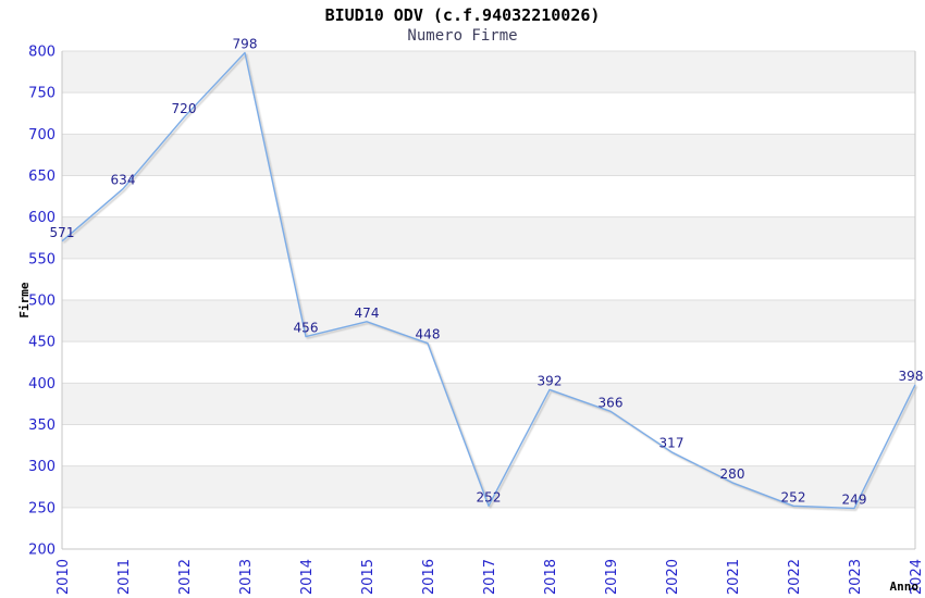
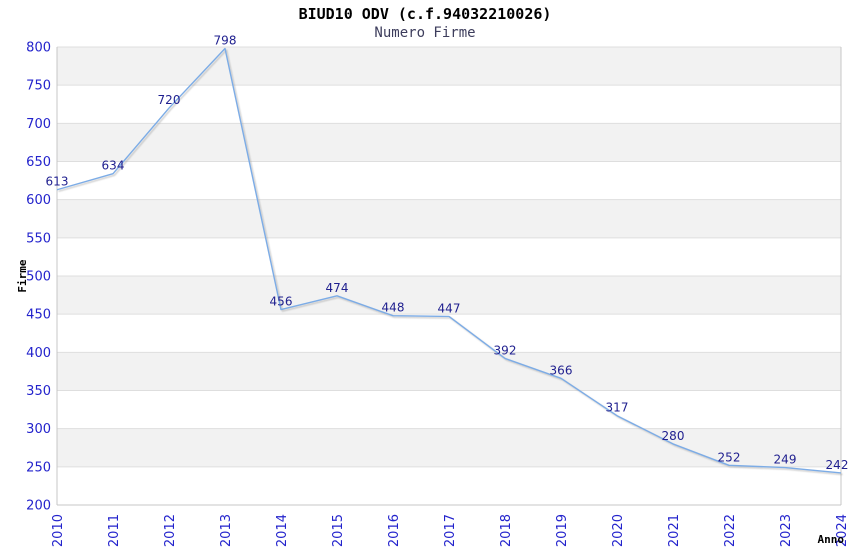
2010: 571 -> 613
2017: 252 -> 447
2024: 398 -> 242
